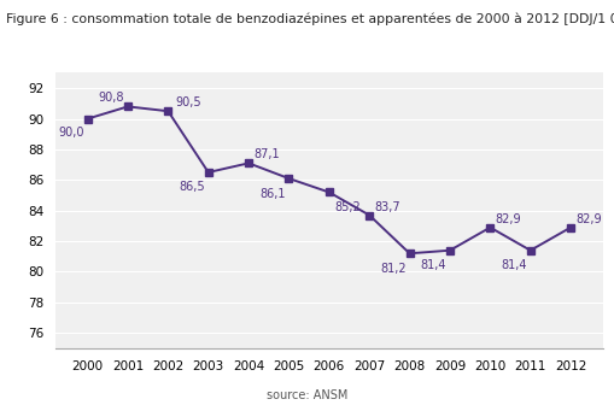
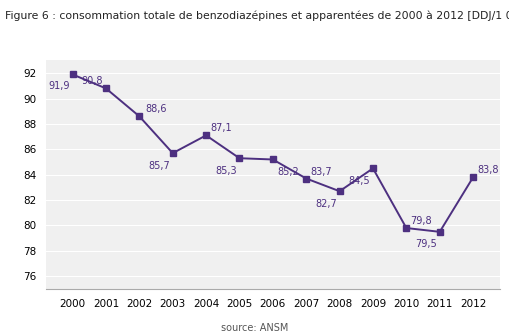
2000: 90,0 -> 91,9
2002: 90,5 -> 88,6
2003: 86,5 -> 85,7
2005: 86,1 -> 85,3
2008: 81,2 -> 82,7
2009: 81,4 -> 84,5
2010: 82,9 -> 79,8
2011: 81,4 -> 79,5
2012: 82,9 -> 83,8
